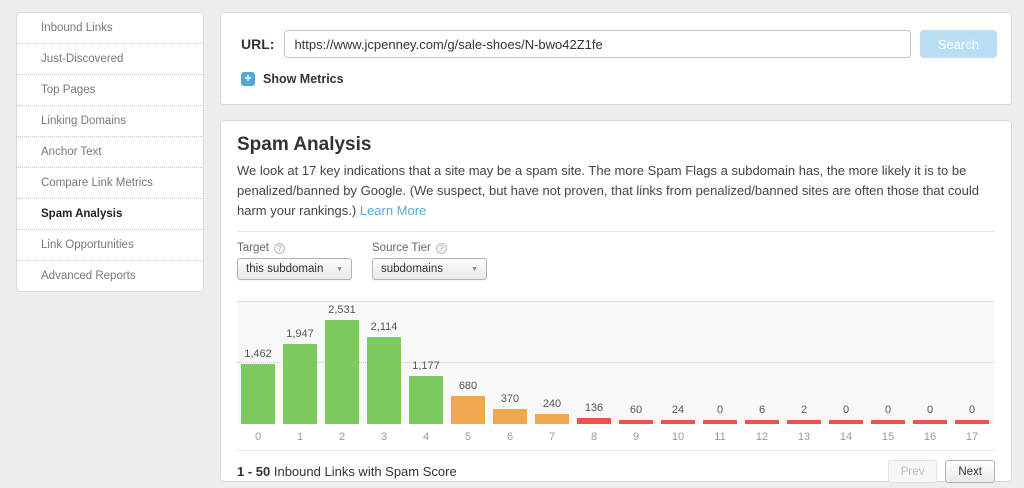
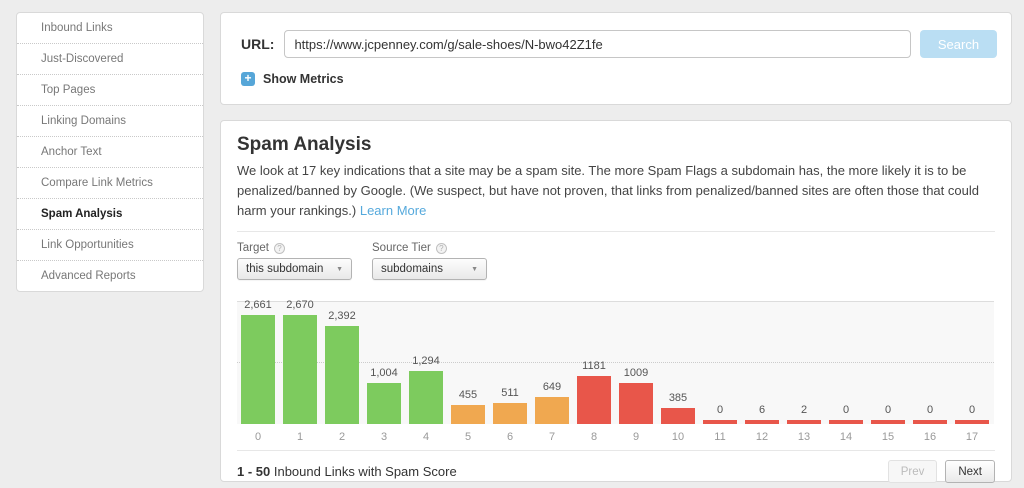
0: 1,462 -> 2,661
1: 1,947 -> 2,670
2: 2,531 -> 2,392
3: 2,114 -> 1,004
4: 1,177 -> 1,294
5: 680 -> 455
6: 370 -> 511
7: 240 -> 649
8: 136 -> 1181
9: 60 -> 1009
10: 24 -> 385
